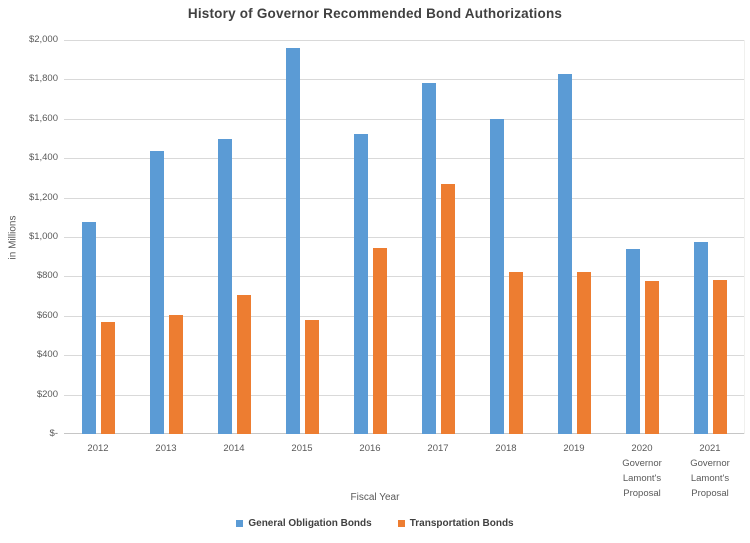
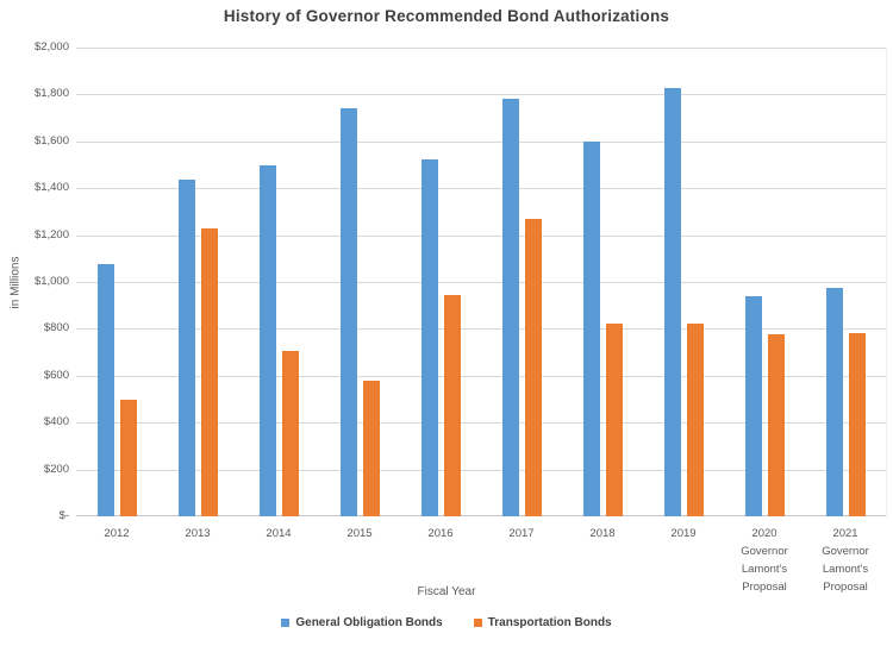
Transportation Bonds/2012: $570 -> $500
Transportation Bonds/2013: $600 -> $1230
General Obligation Bonds/2015: $1960 -> $1740
